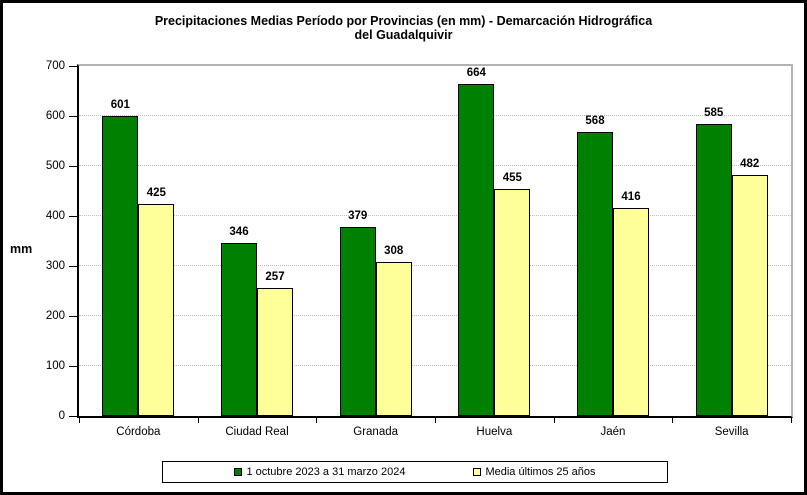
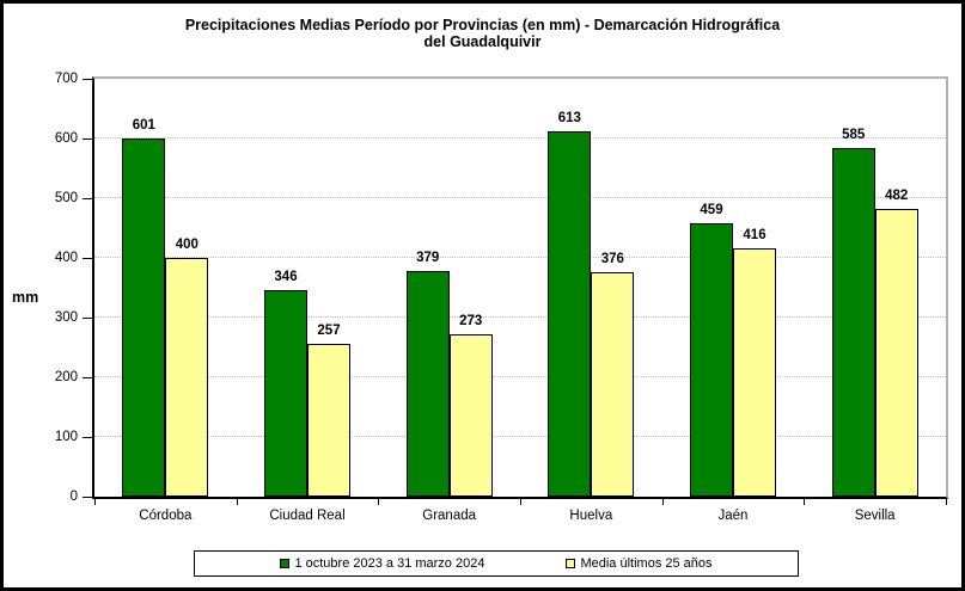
Media últimos 25 años/Córdoba: 425 -> 400
Media últimos 25 años/Granada: 308 -> 273
1 octubre 2023 a 31 marzo 2024/Huelva: 664 -> 613
Media últimos 25 años/Huelva: 455 -> 376
1 octubre 2023 a 31 marzo 2024/Jaén: 568 -> 459
